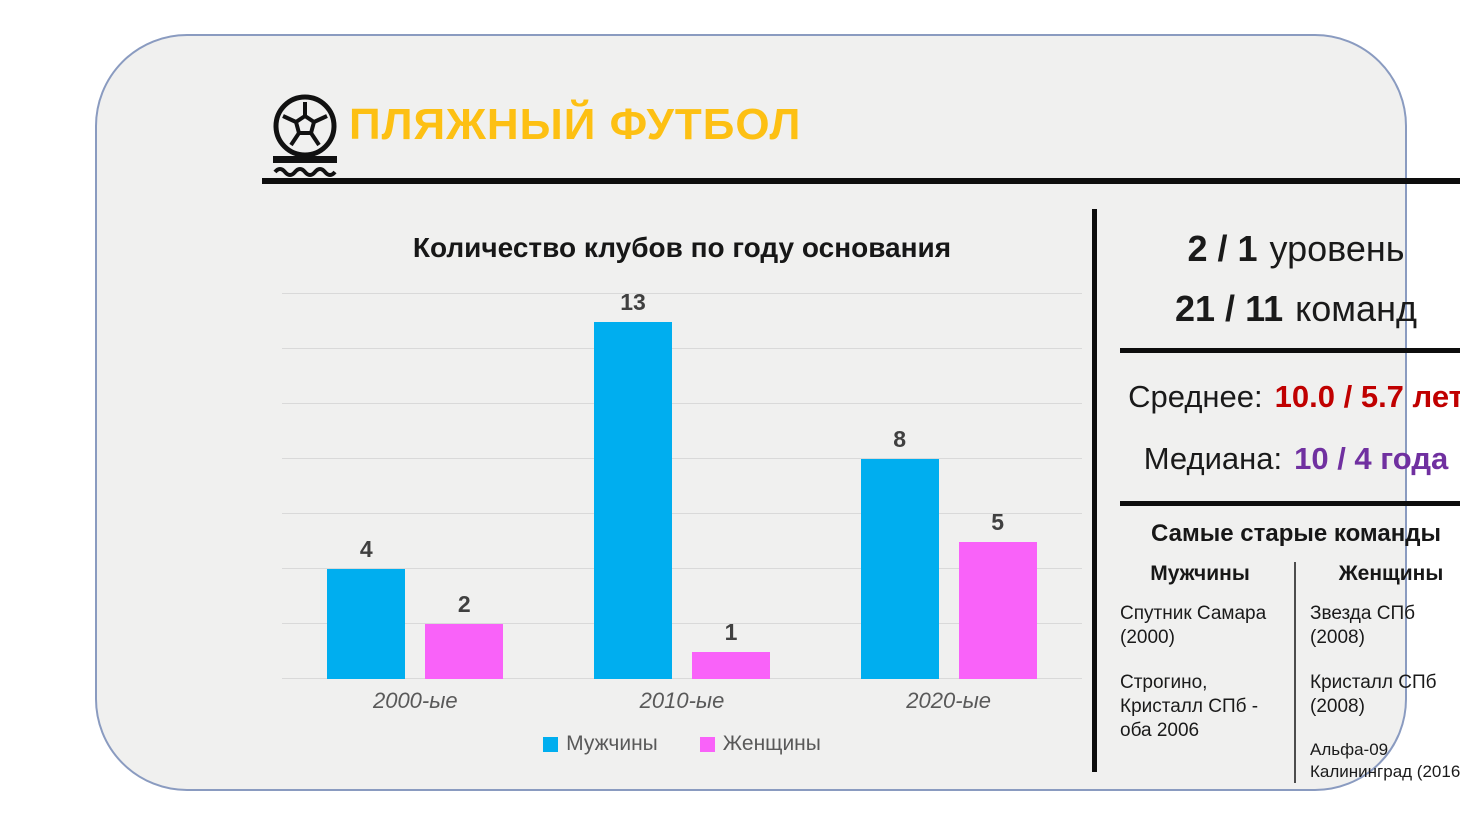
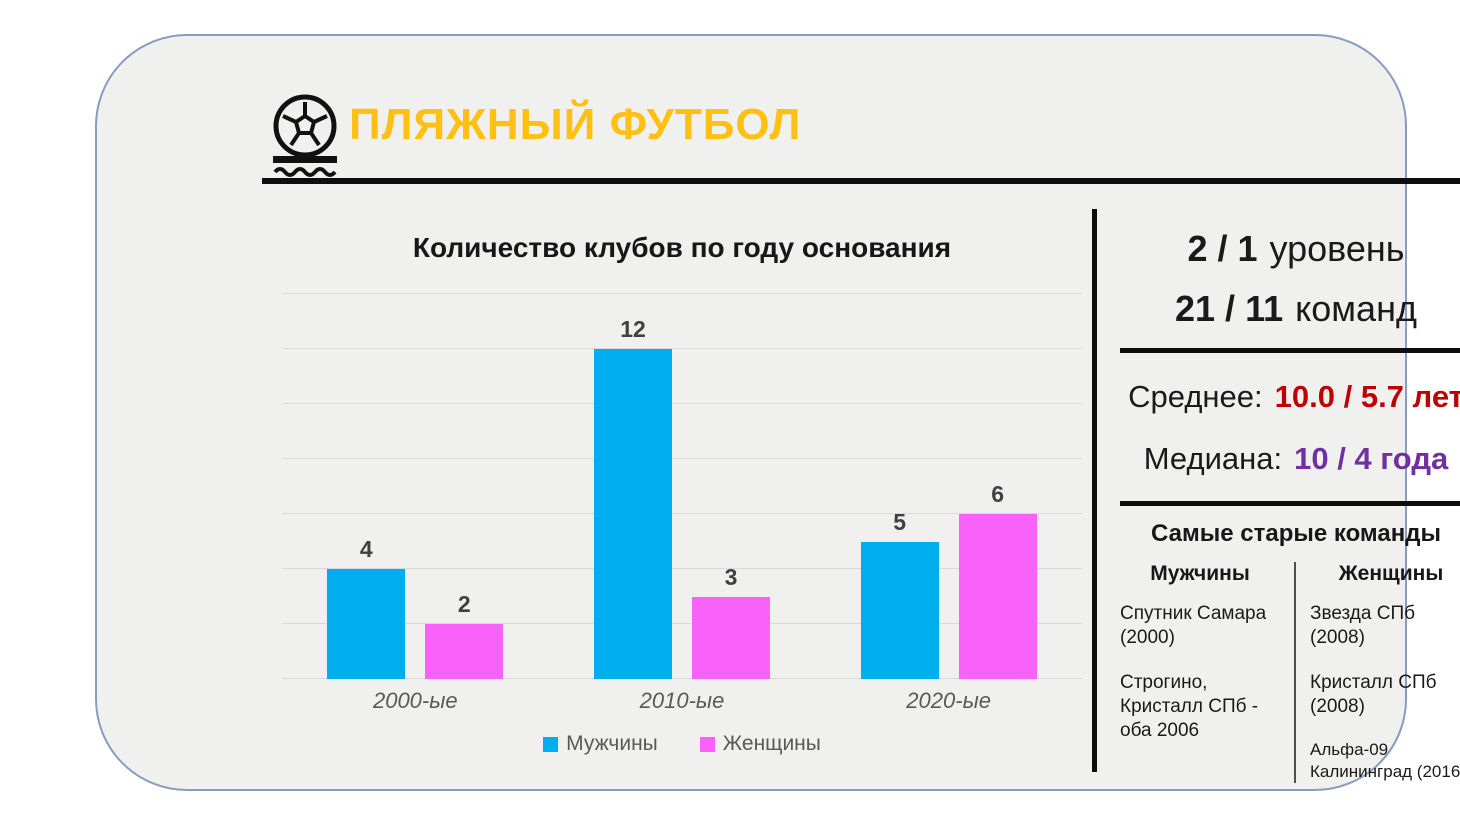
Мужчины/2010-ые: 13 -> 12
Женщины/2010-ые: 1 -> 3
Мужчины/2020-ые: 8 -> 5
Женщины/2020-ые: 5 -> 6
